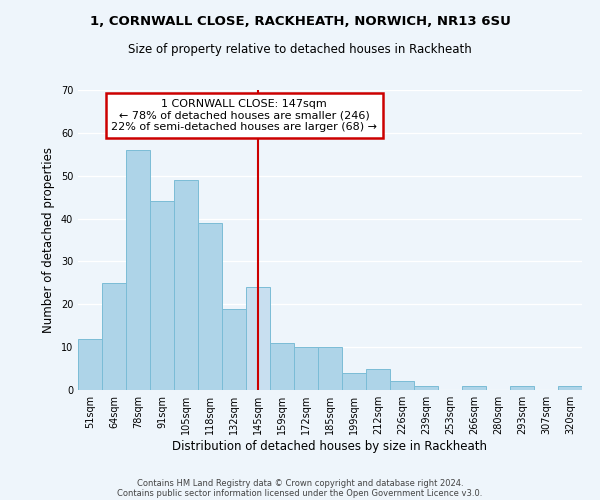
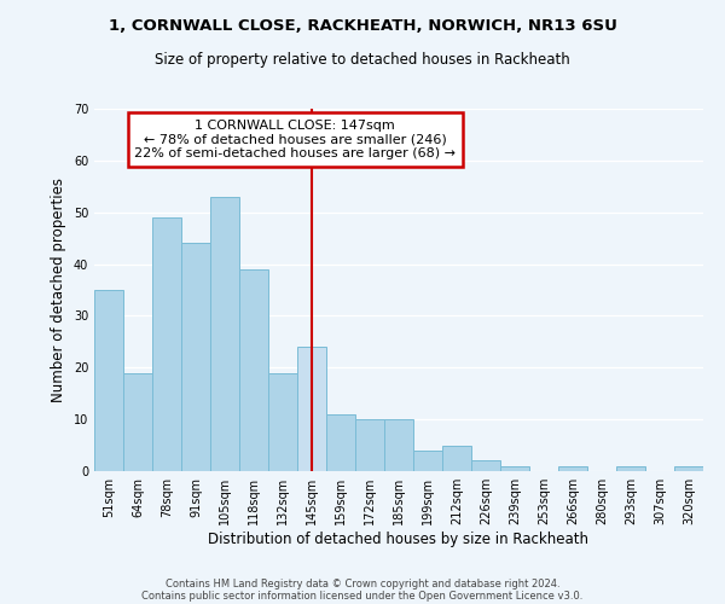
51sqm: 12 -> 35
64sqm: 25 -> 19
78sqm: 56 -> 49
105sqm: 49 -> 53
